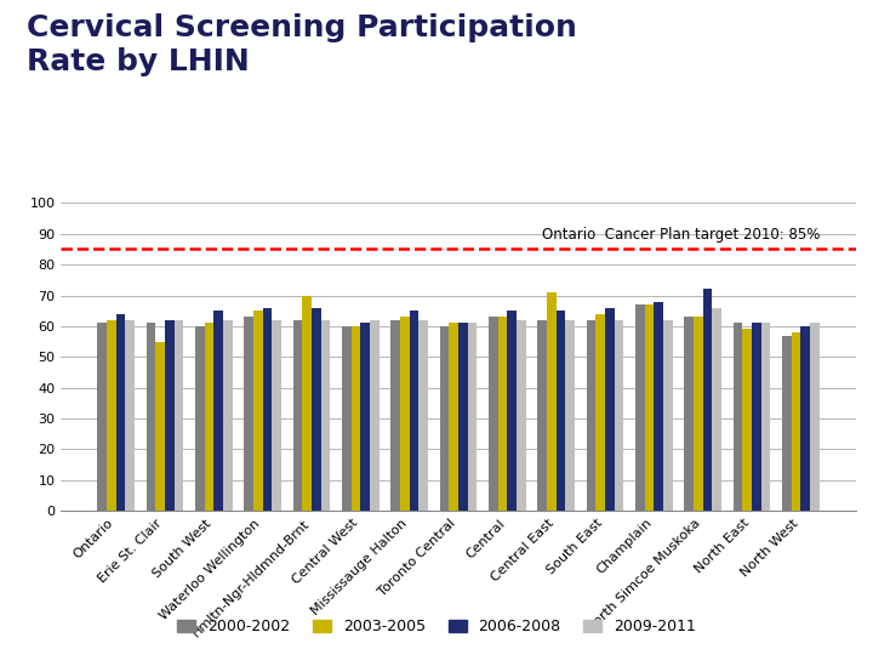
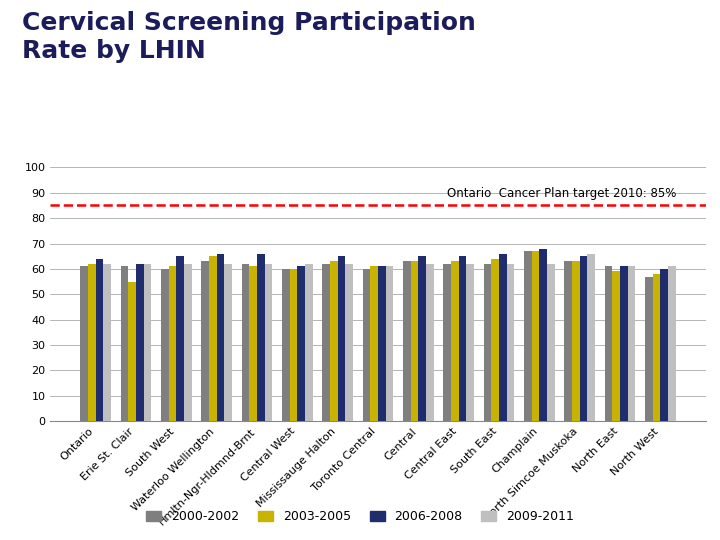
2003-2005/Hmltn-Ngr-Hldmnd-Brnt: 70 -> 61
2003-2005/Central East: 71 -> 63
2006-2008/North Simcoe Muskoka: 72 -> 65
